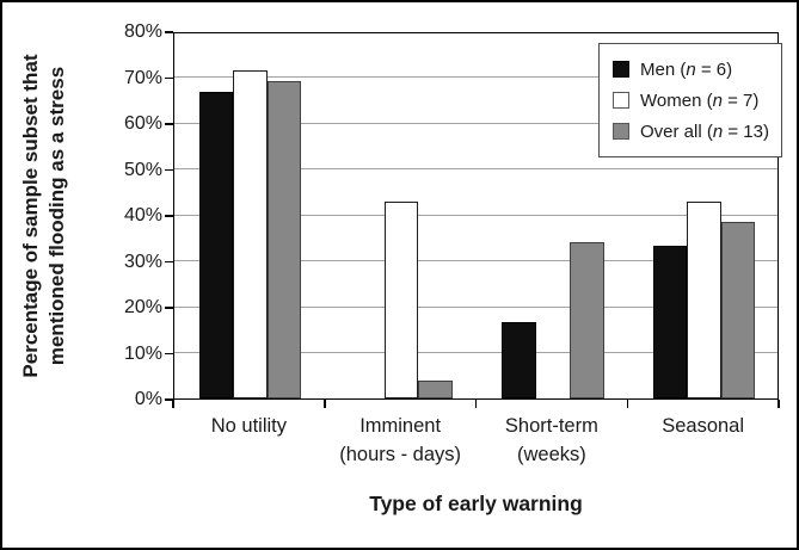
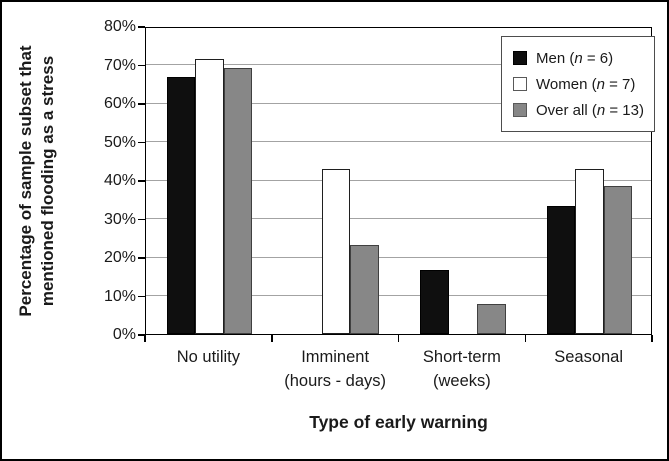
Over all (n = 13)/Imminent (hours - days): 4% -> 23%
Over all (n = 13)/Short-term (weeks): 34% -> 8%
